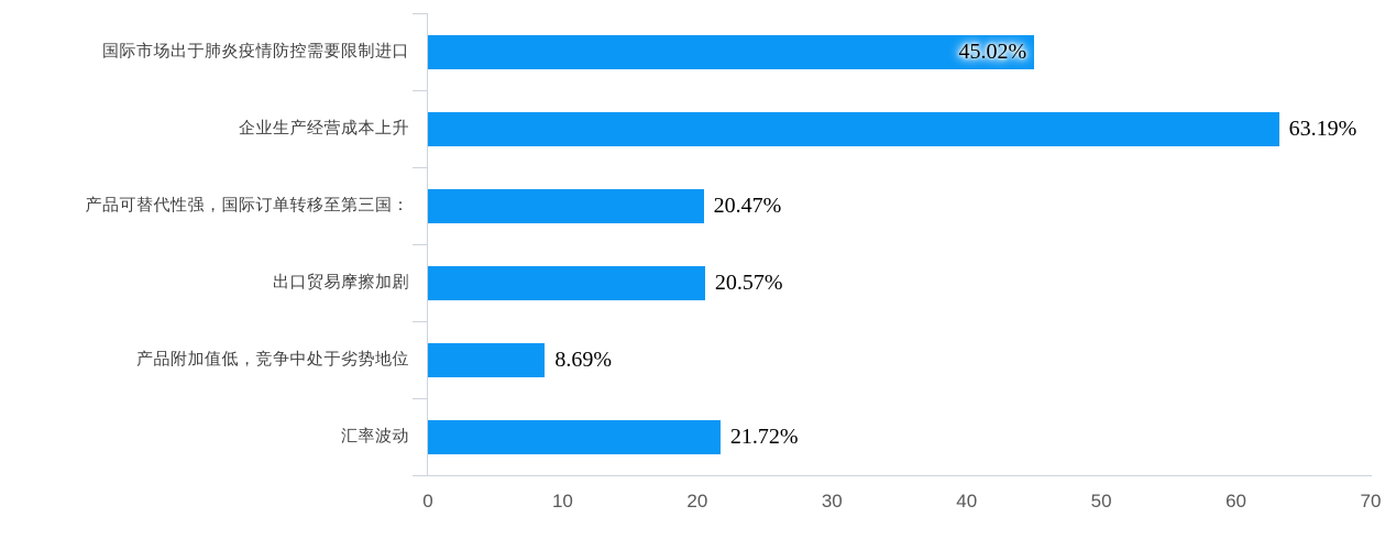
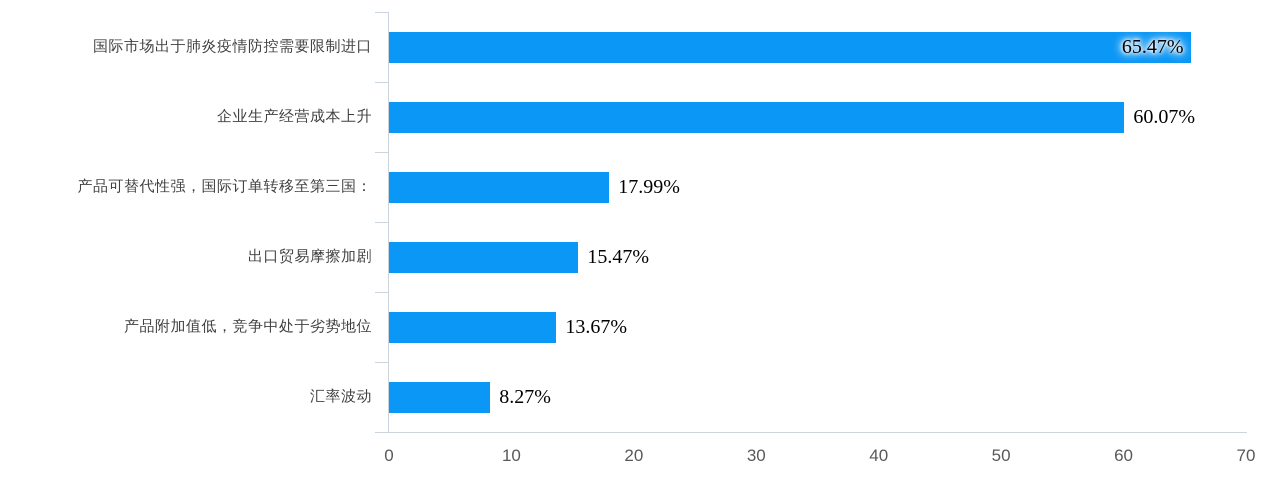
国际市场出于肺炎疫情防控需要限制进口: 45.02% -> 65.47%
企业生产经营成本上升: 63.19% -> 60.07%
产品可替代性强，国际订单转移至第三国：: 20.47% -> 17.99%
出口贸易摩擦加剧: 20.57% -> 15.47%
产品附加值低，竞争中处于劣势地位: 8.69% -> 13.67%
汇率波动: 21.72% -> 8.27%
